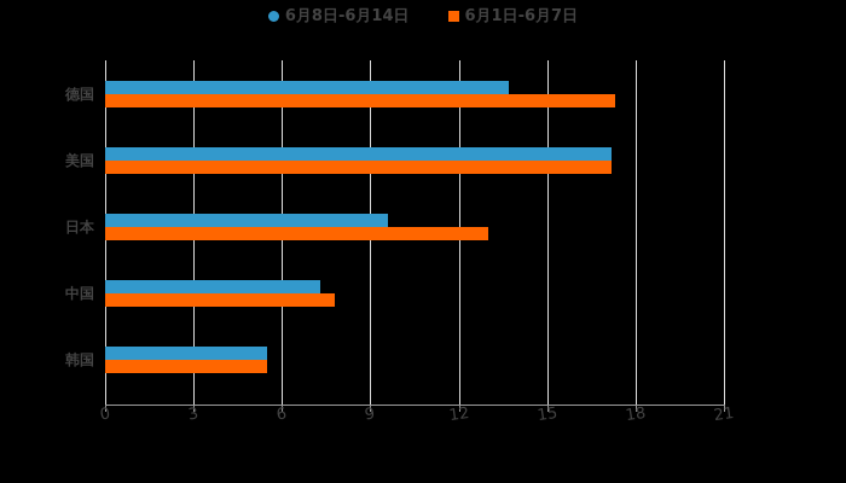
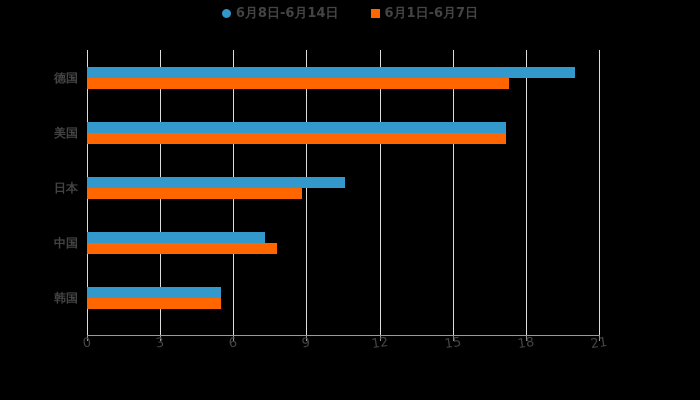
6月8日-6月14日/德国: 13.7 -> 20.0
6月8日-6月14日/日本: 9.6 -> 10.6
6月1日-6月7日/日本: 13.0 -> 8.8
